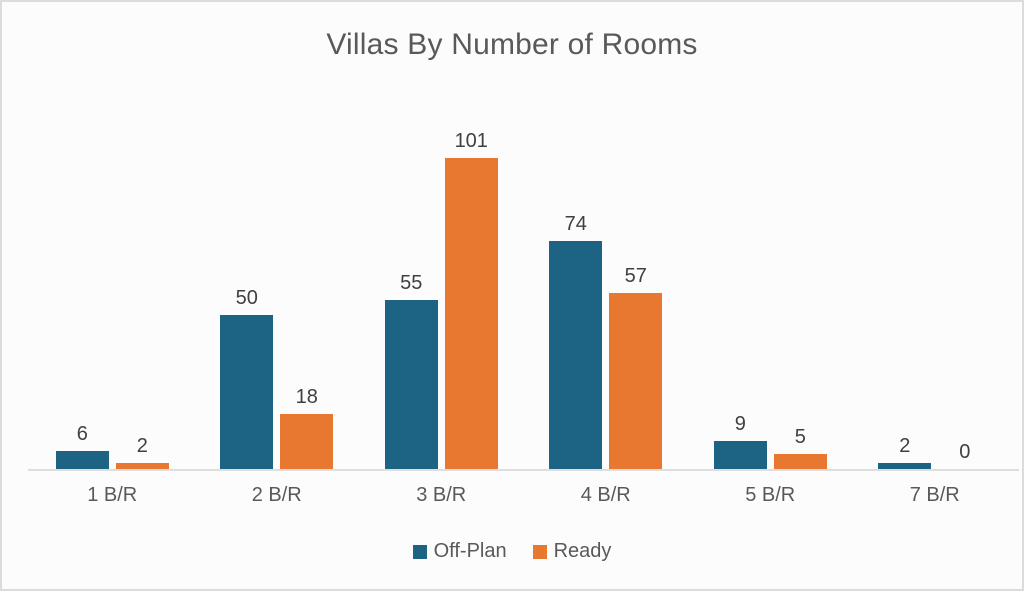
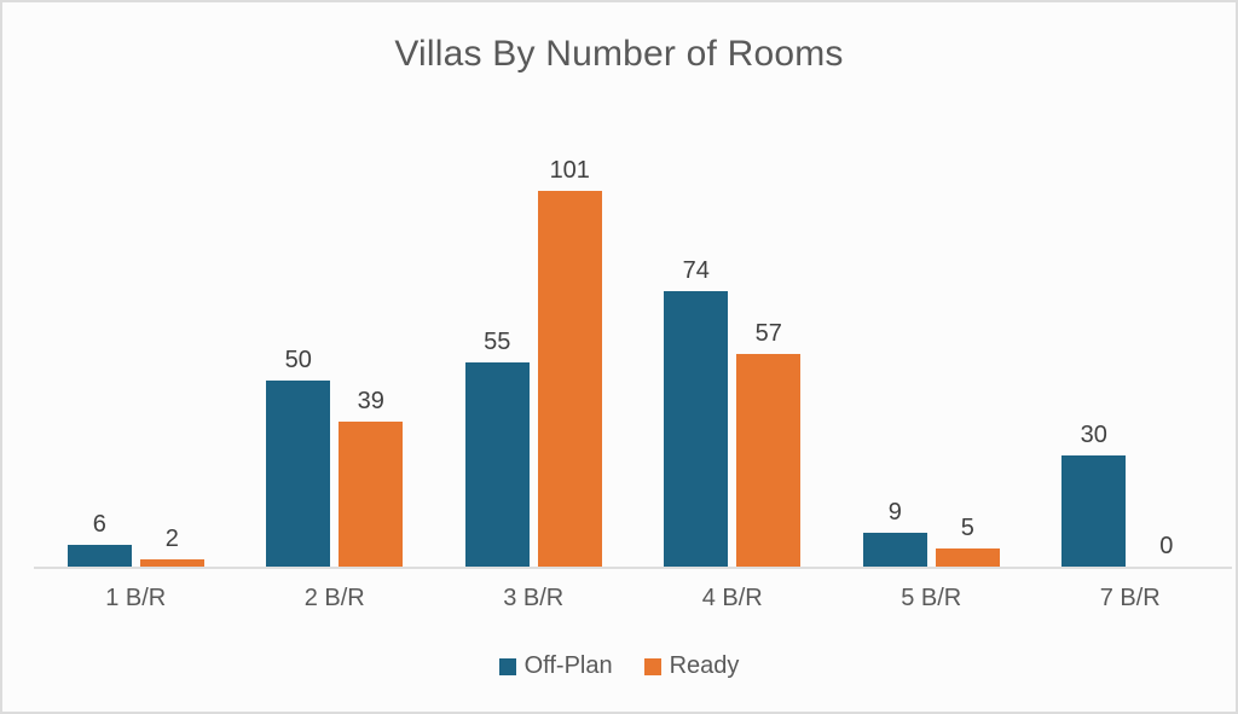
Ready/2 B/R: 18 -> 39
Off-Plan/7 B/R: 2 -> 30
